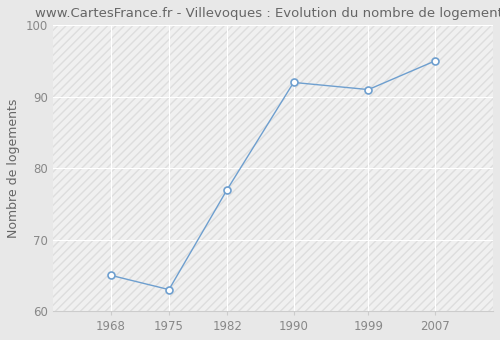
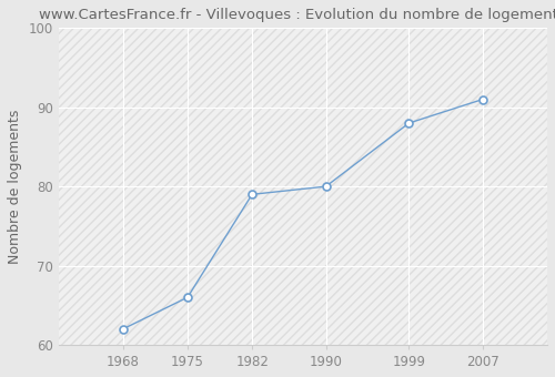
1968: 65 -> 62
1975: 63 -> 66
1982: 77 -> 79
1990: 92 -> 80
1999: 91 -> 88
2007: 95 -> 91
